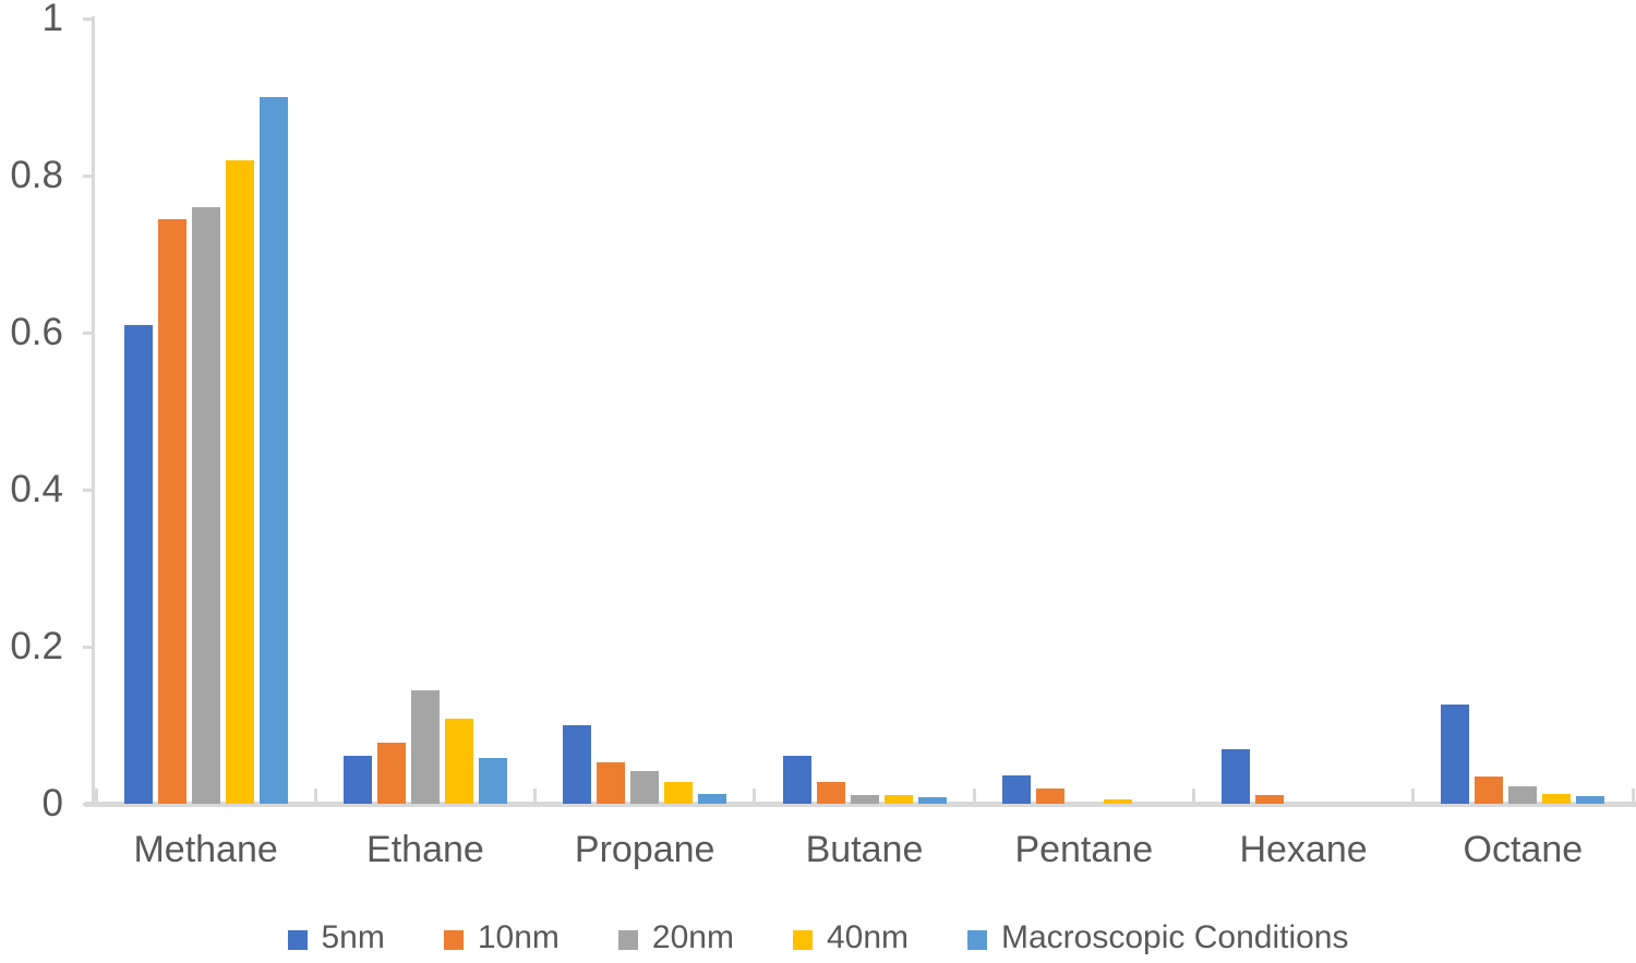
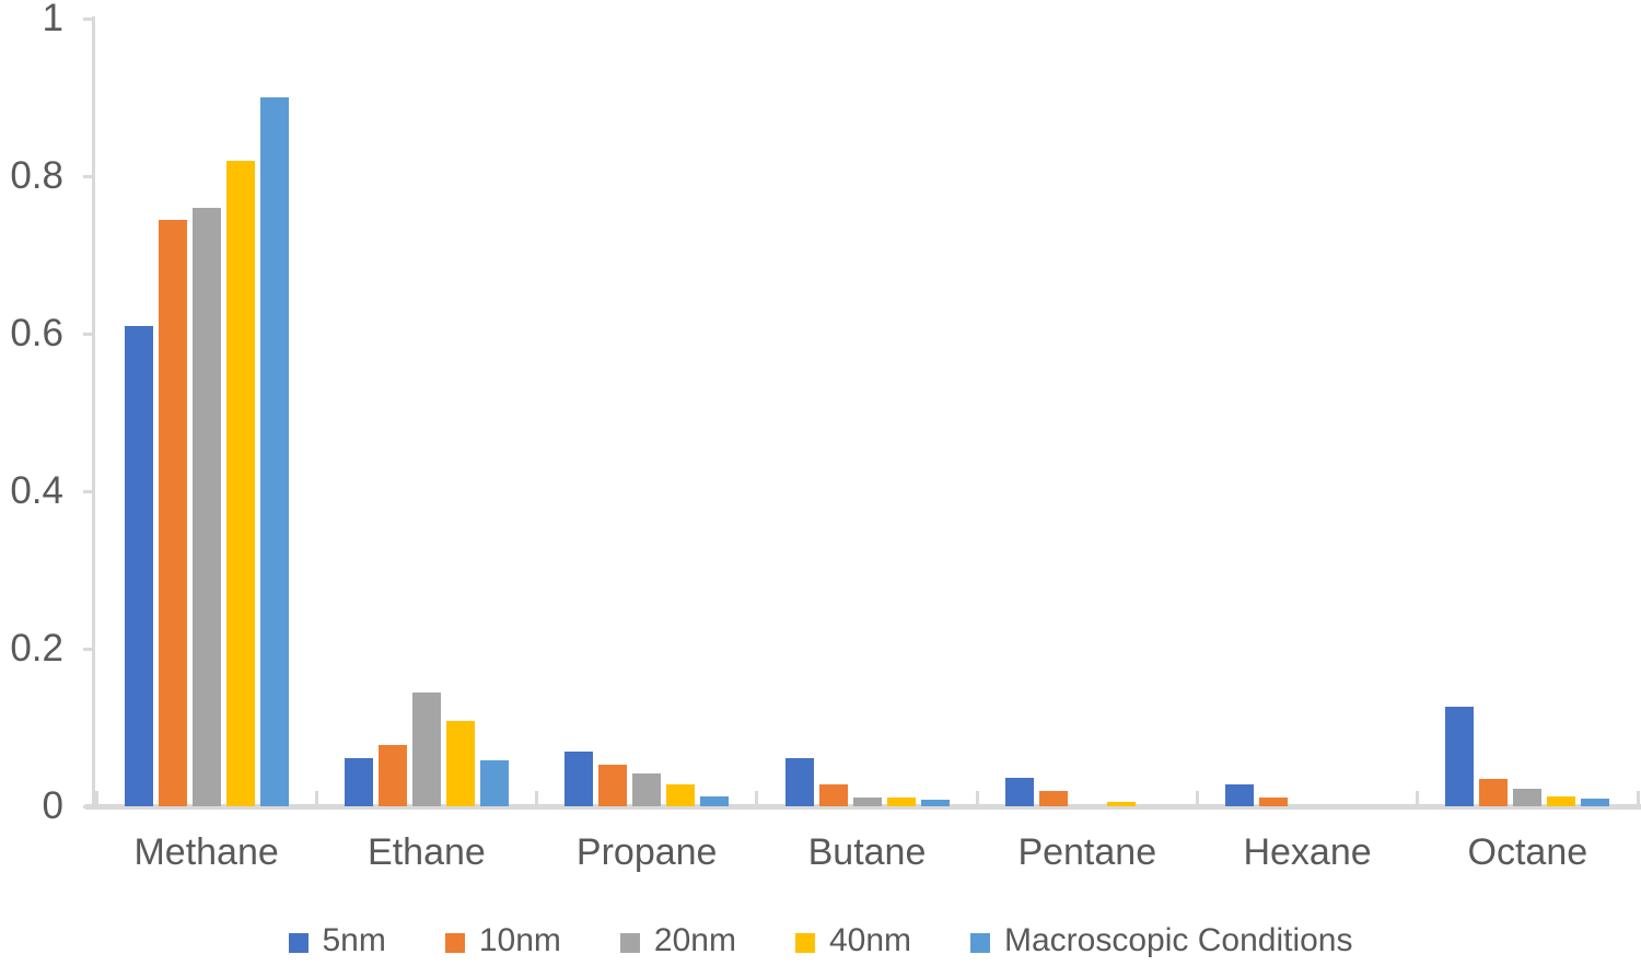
5nm/Propane: 0.10 -> 0.07
5nm/Hexane: 0.07 -> 0.03
